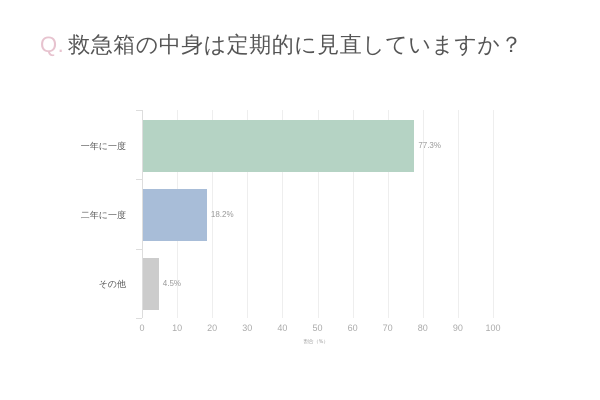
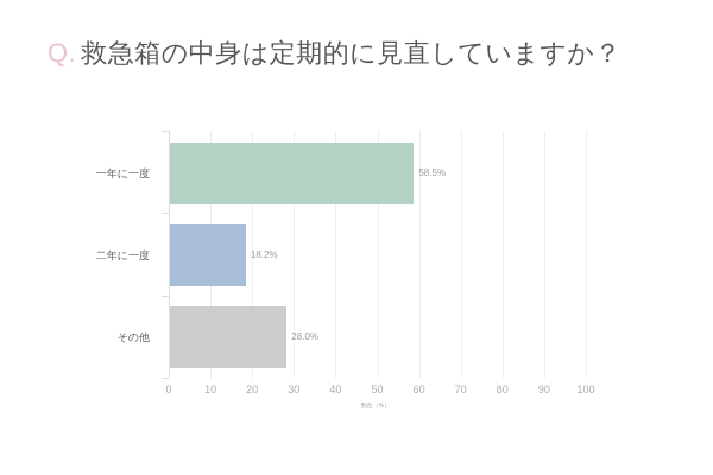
一年に一度: 77.3% -> 58.5%
その他: 4.5% -> 28.0%
